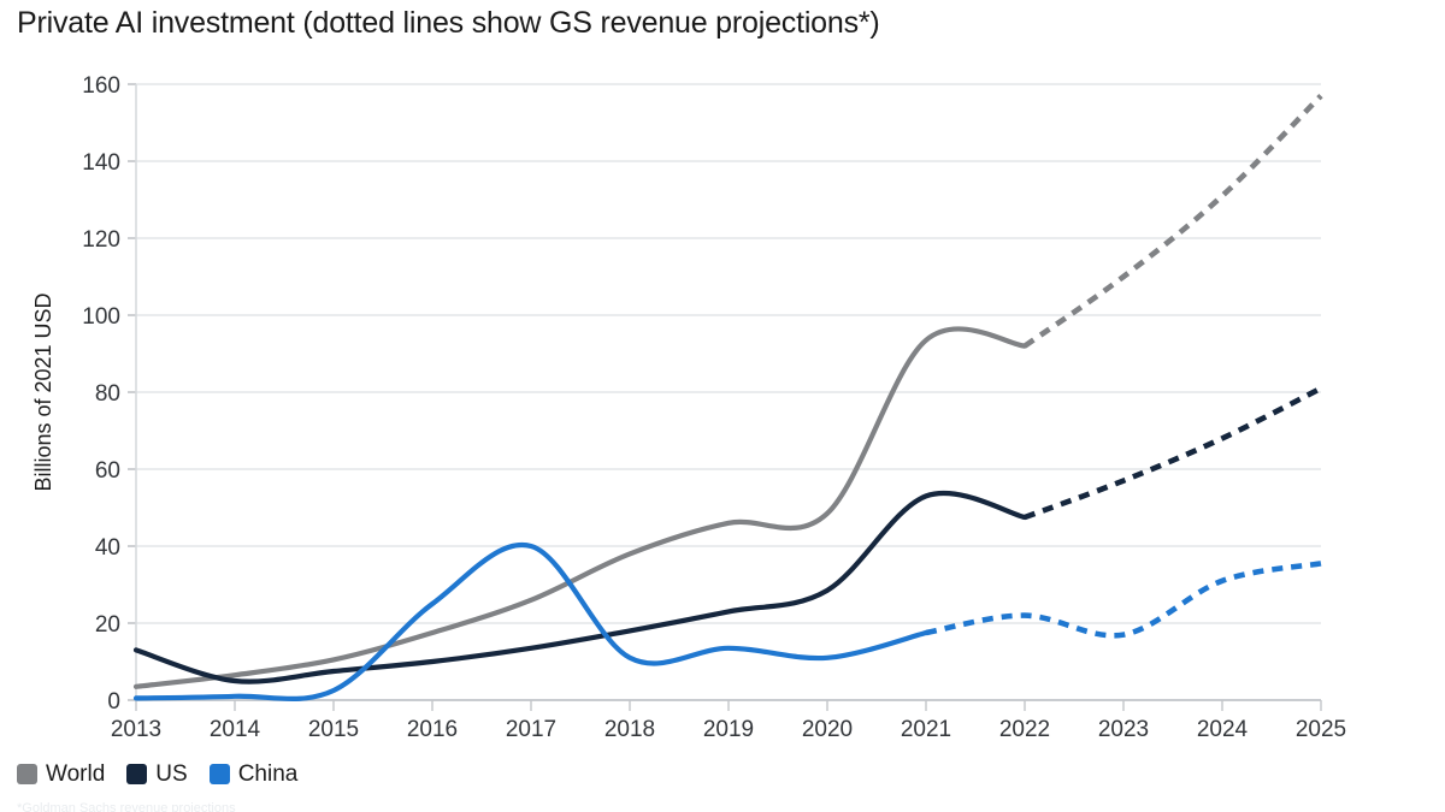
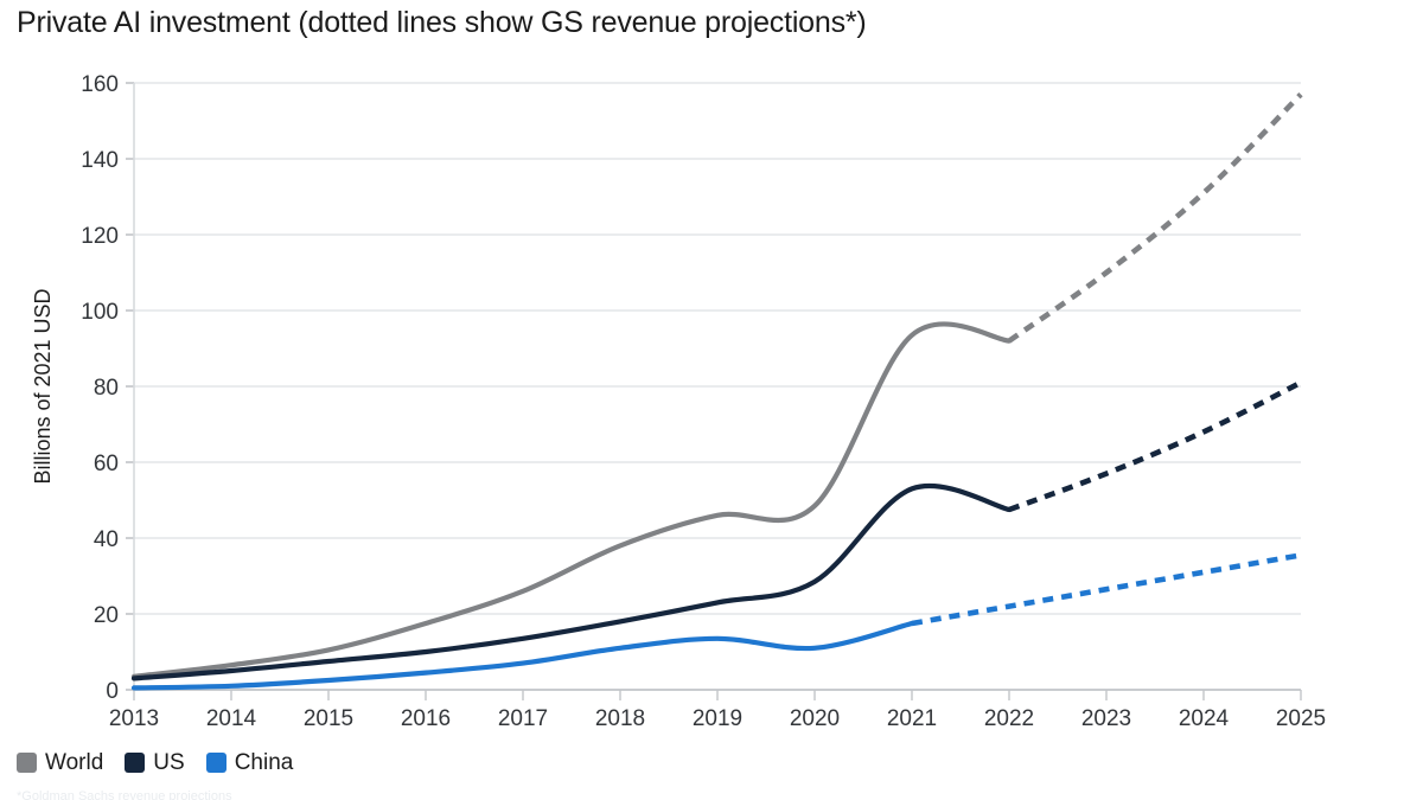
US/2013: 13 -> 3
China/2016: 25 -> 4
China/2017: 40 -> 7
China/2023: 17 -> 26
